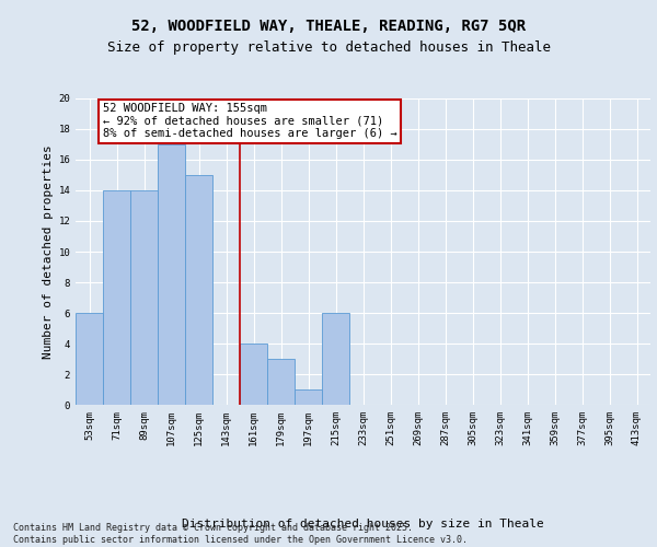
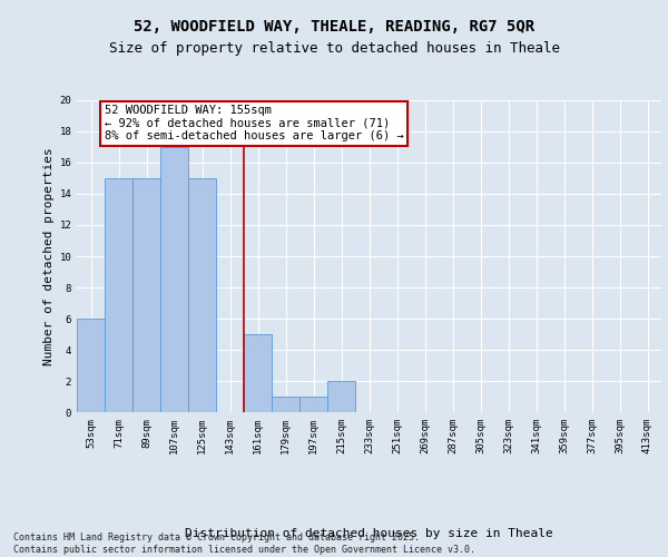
71sqm: 14 -> 15
89sqm: 14 -> 15
161sqm: 4 -> 5
179sqm: 3 -> 1
215sqm: 6 -> 2
